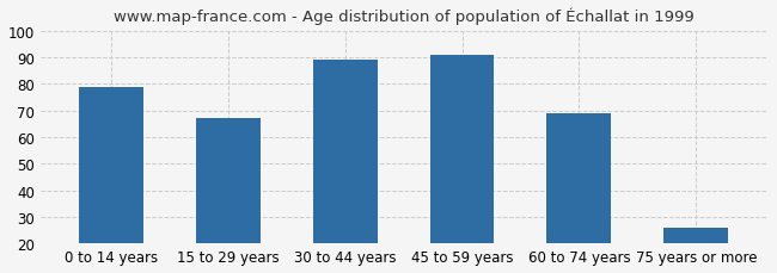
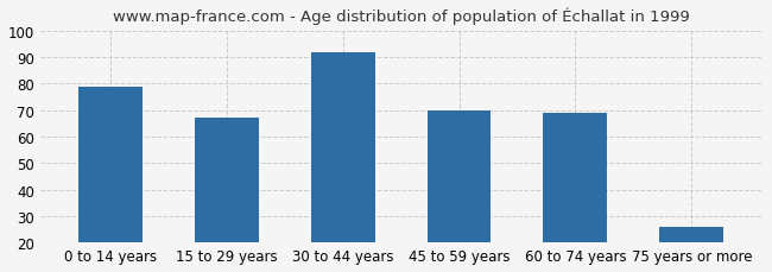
30 to 44 years: 89 -> 92
45 to 59 years: 91 -> 70
